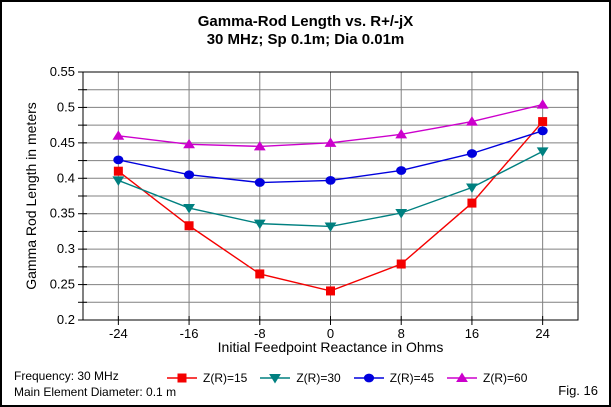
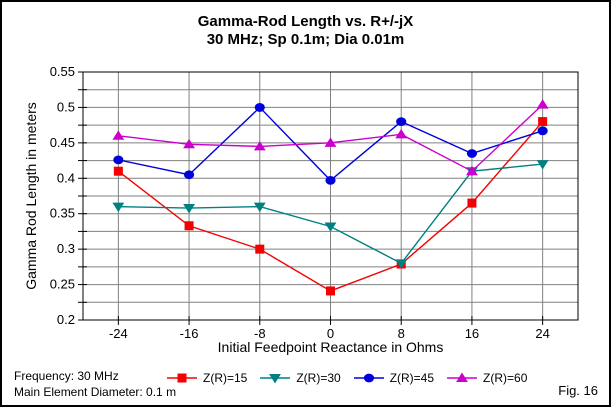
Z(R)=30/-24: 0.40 -> 0.36
Z(R)=15/-8: 0.27 -> 0.30
Z(R)=30/-8: 0.34 -> 0.36
Z(R)=45/-8: 0.39 -> 0.50
Z(R)=30/8: 0.35 -> 0.28
Z(R)=45/8: 0.41 -> 0.48
Z(R)=30/16: 0.39 -> 0.41
Z(R)=60/16: 0.48 -> 0.41
Z(R)=30/24: 0.44 -> 0.42
